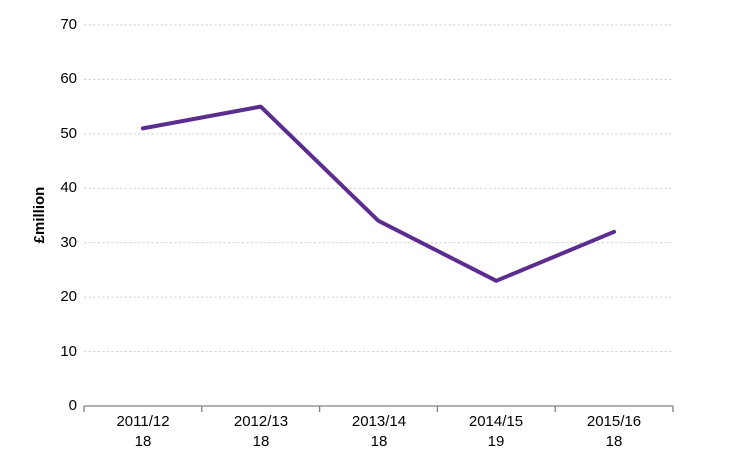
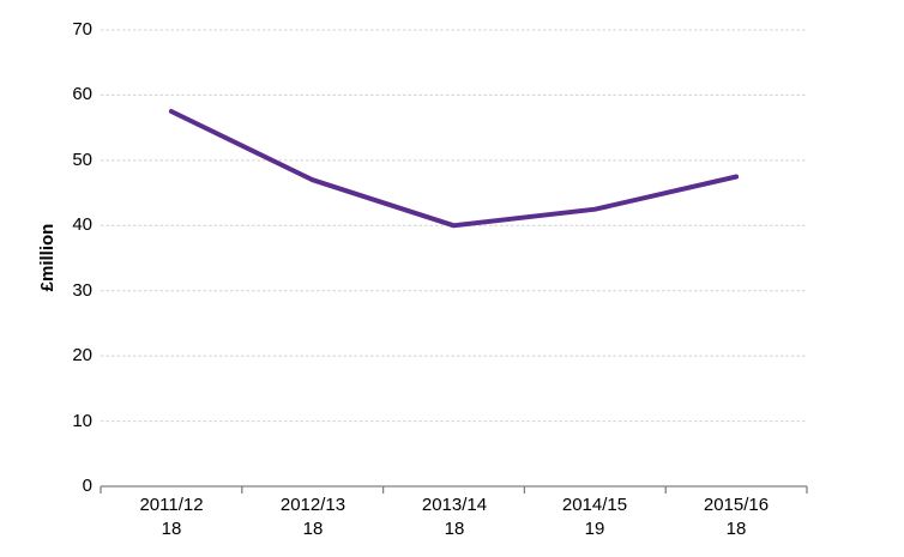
2011/12: 51 -> 58
2012/13: 55 -> 47
2013/14: 34 -> 40
2014/15: 23 -> 42
2015/16: 32 -> 48
